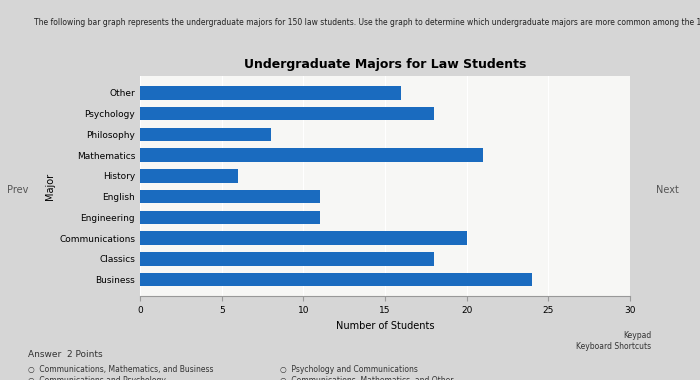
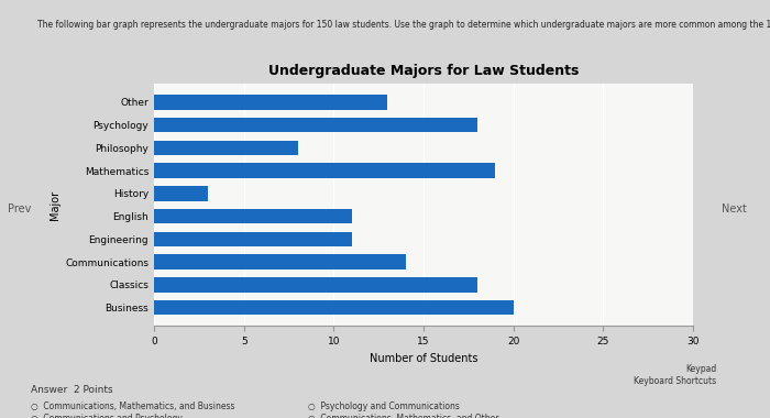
Other: 16 -> 13
Mathematics: 21 -> 19
History: 6 -> 3
Communications: 20 -> 14
Business: 24 -> 20
